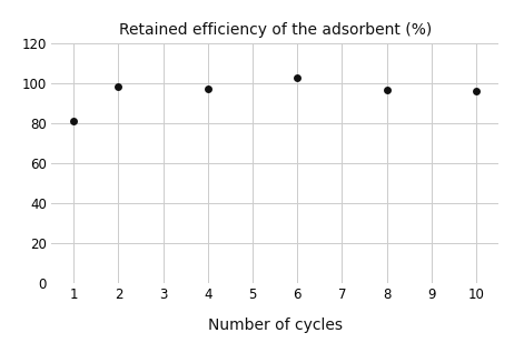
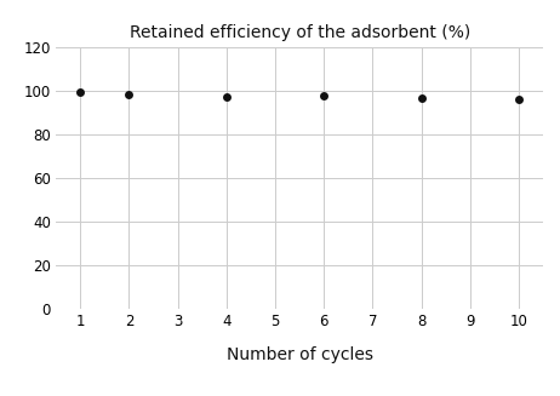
1: 81 -> 100
6: 103 -> 98
